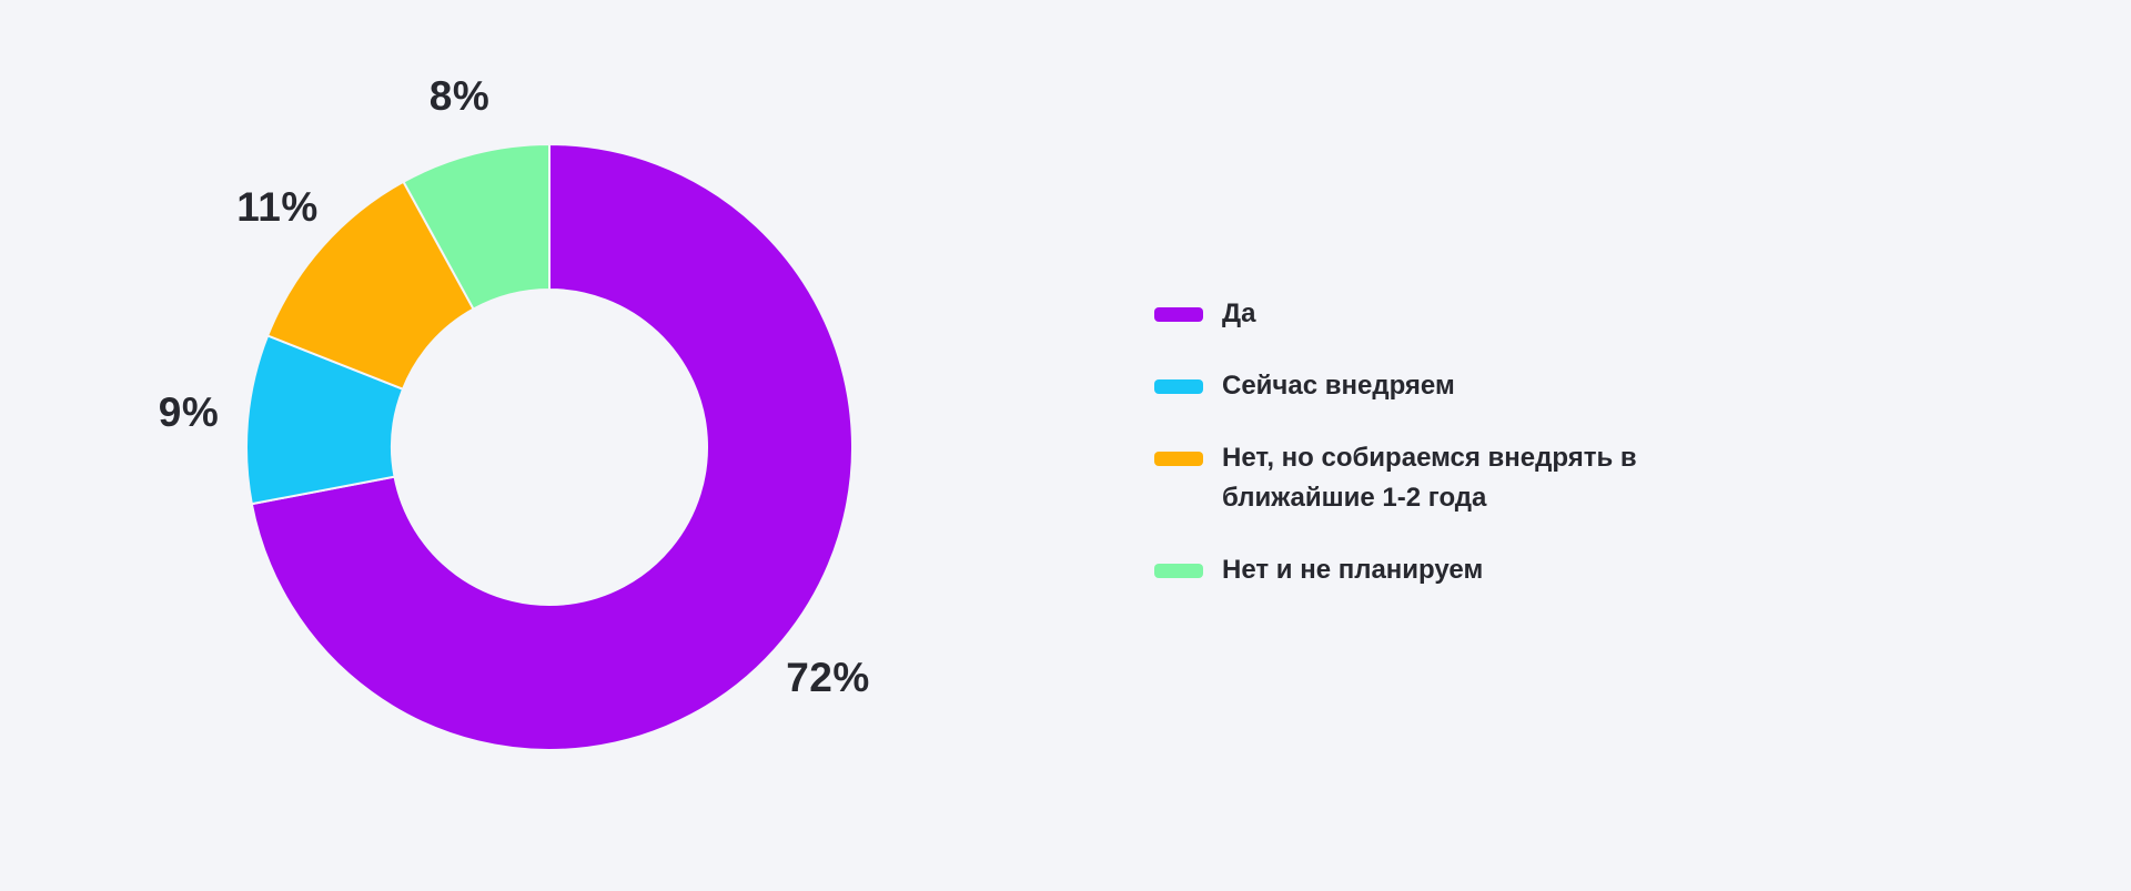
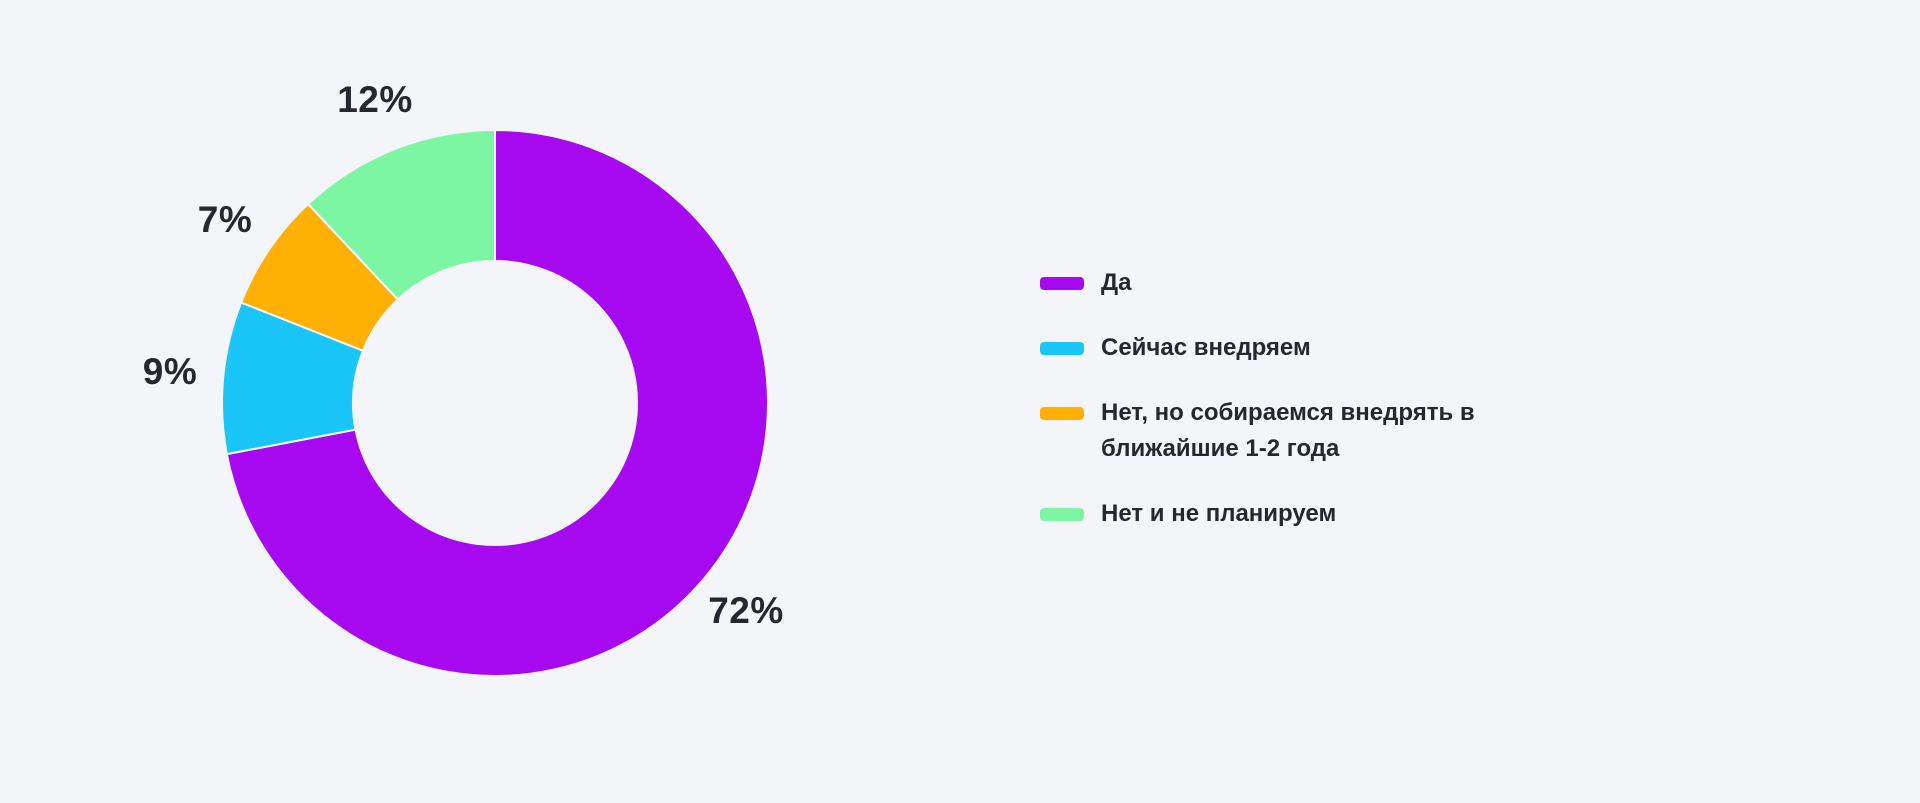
Нет, но собираемся внедрять в ближайшие 1-2 года: 11% -> 7%
Нет и не планируем: 8% -> 12%
